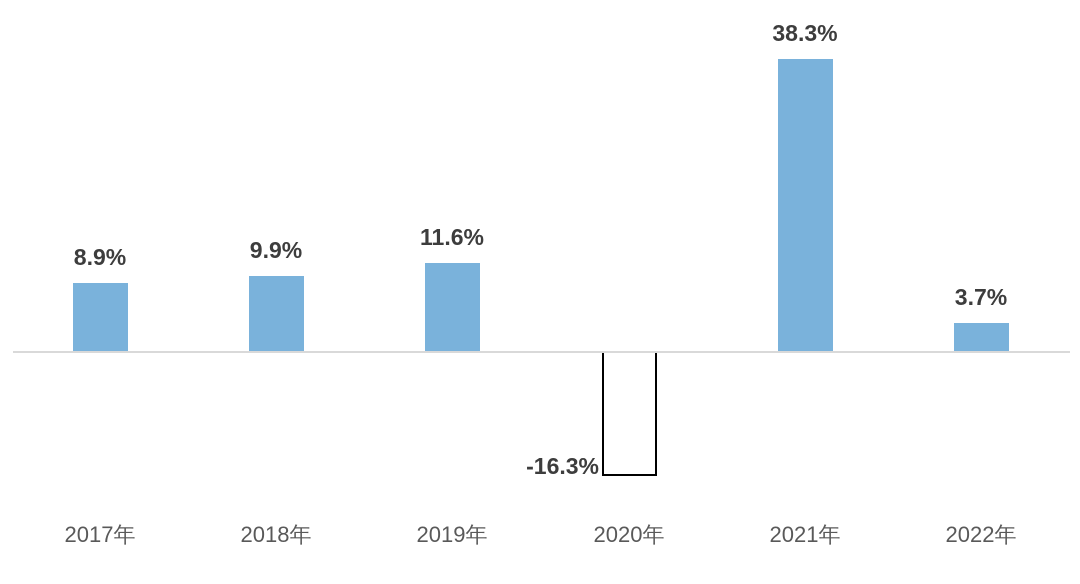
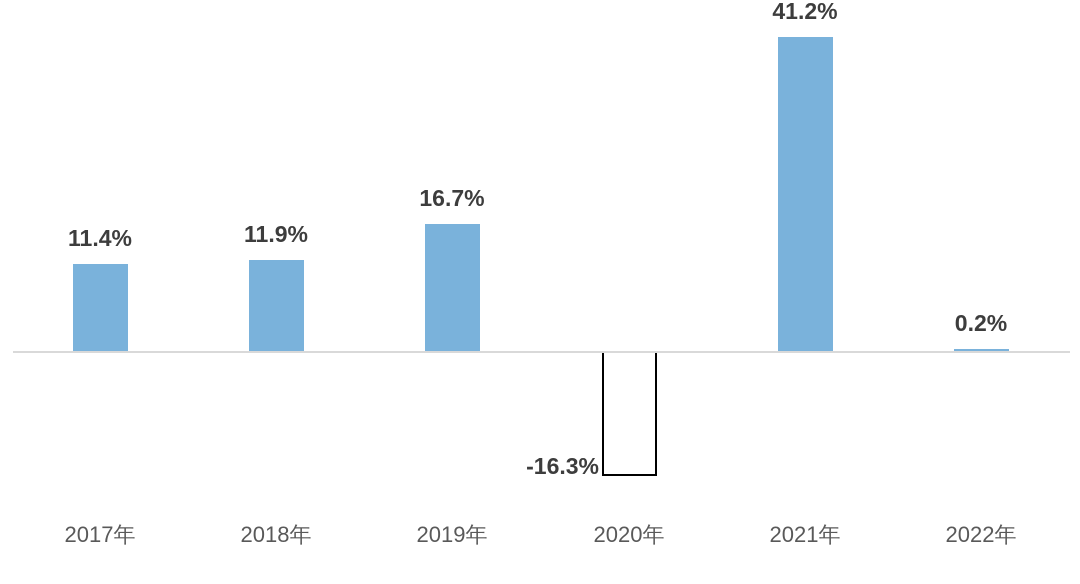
2017年: 8.9% -> 11.4%
2018年: 9.9% -> 11.9%
2019年: 11.6% -> 16.7%
2021年: 38.3% -> 41.2%
2022年: 3.7% -> 0.2%
